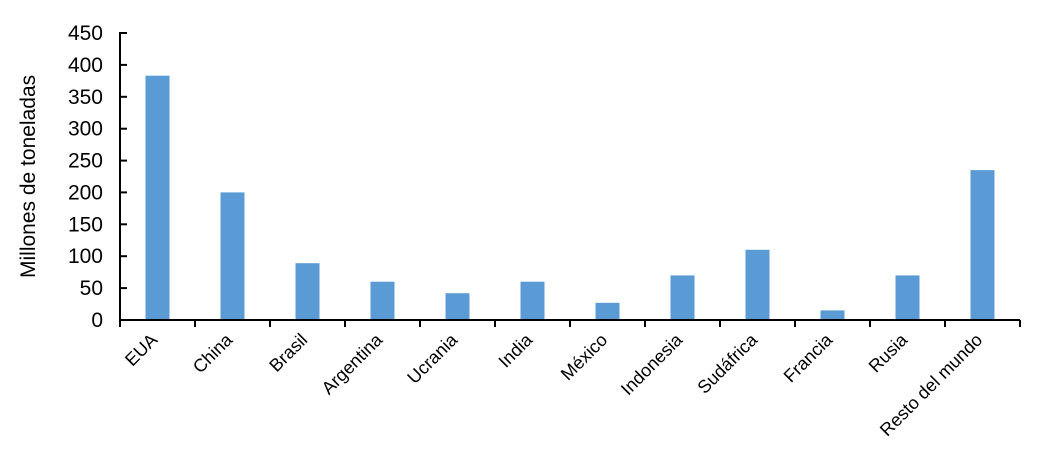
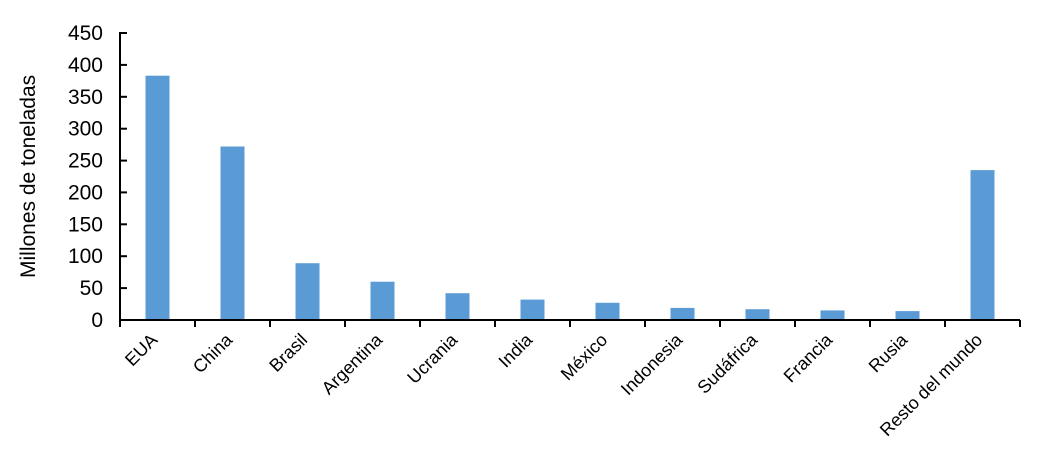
China: 200 -> 270
India: 60 -> 30
Indonesia: 70 -> 20
Sudáfrica: 110 -> 20
Rusia: 70 -> 10
